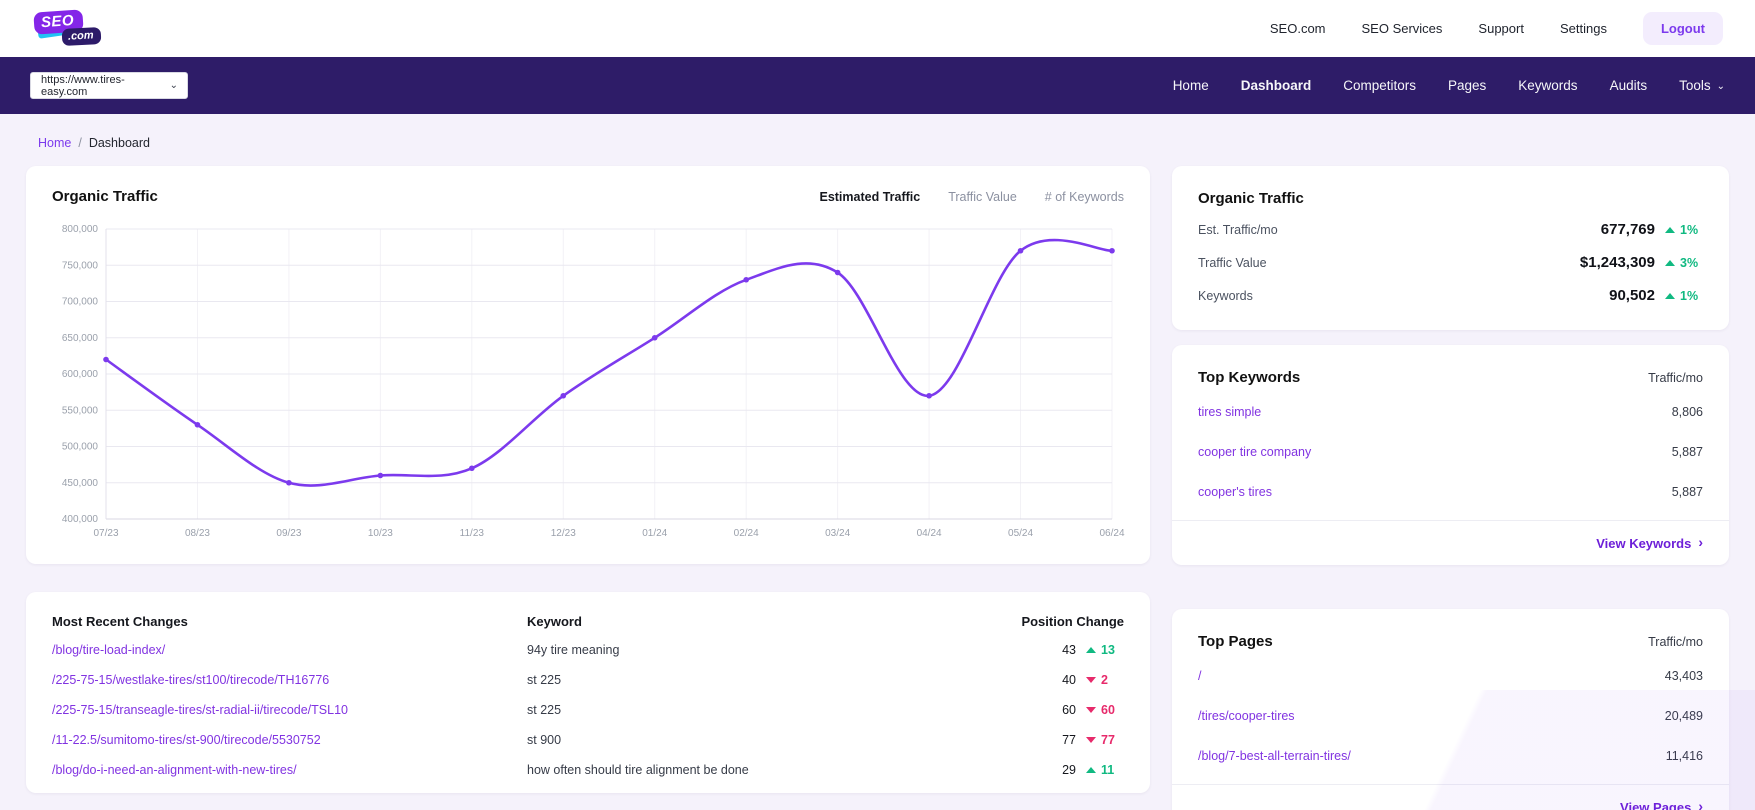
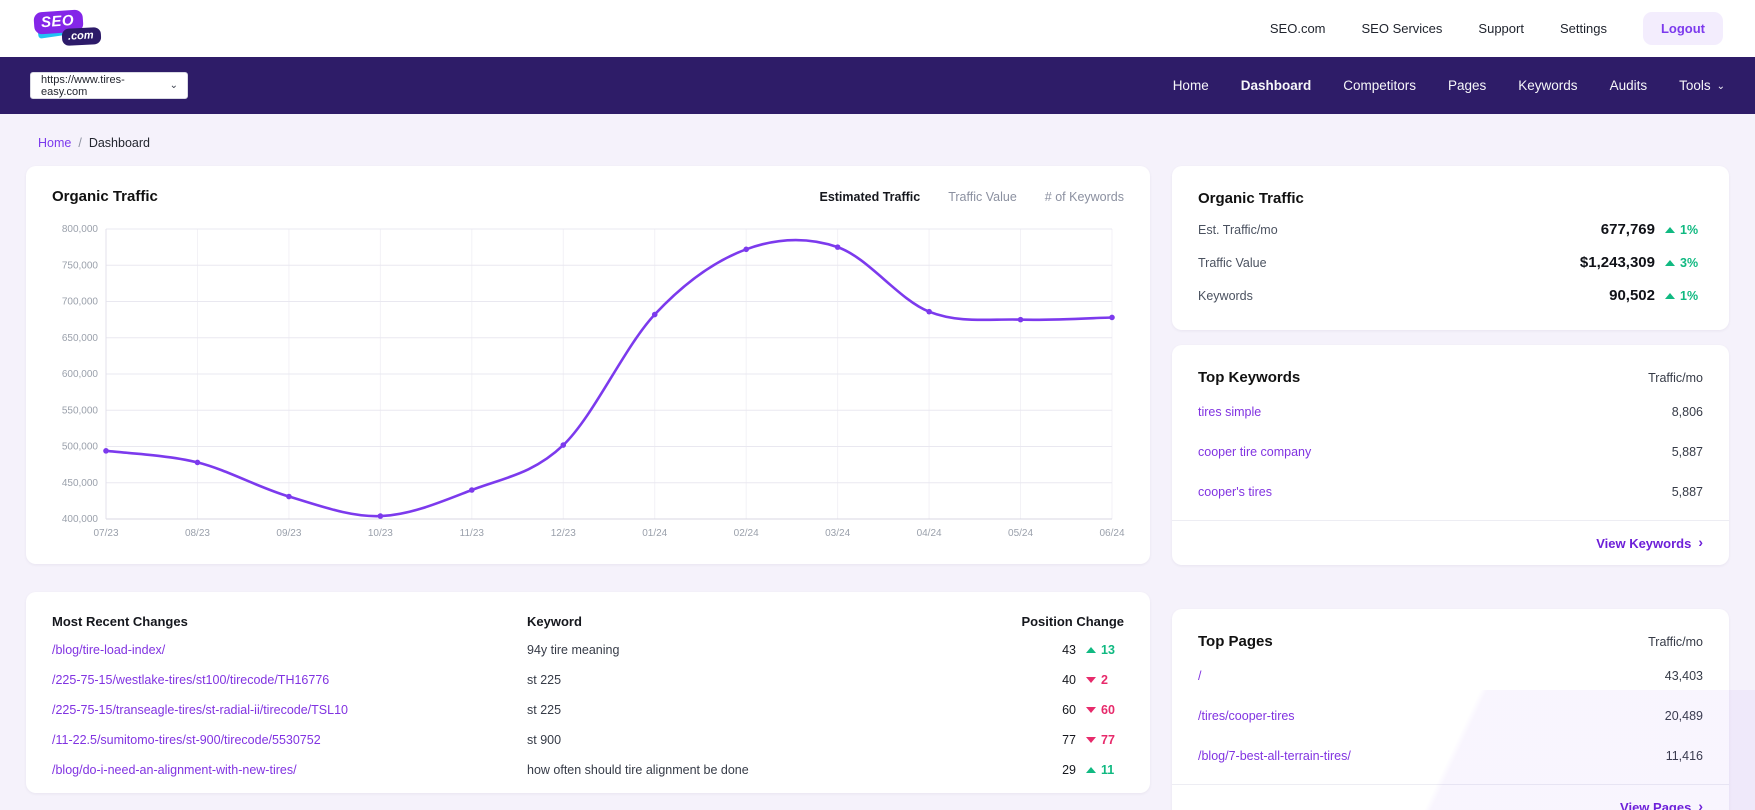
07/23: 620000 -> 490000
08/23: 530000 -> 480000
09/23: 450000 -> 430000
10/23: 460000 -> 400000
11/23: 470000 -> 440000
12/23: 570000 -> 500000
01/24: 650000 -> 680000
02/24: 730000 -> 770000
03/24: 740000 -> 780000
04/24: 570000 -> 690000
05/24: 770000 -> 680000
06/24: 770000 -> 680000
